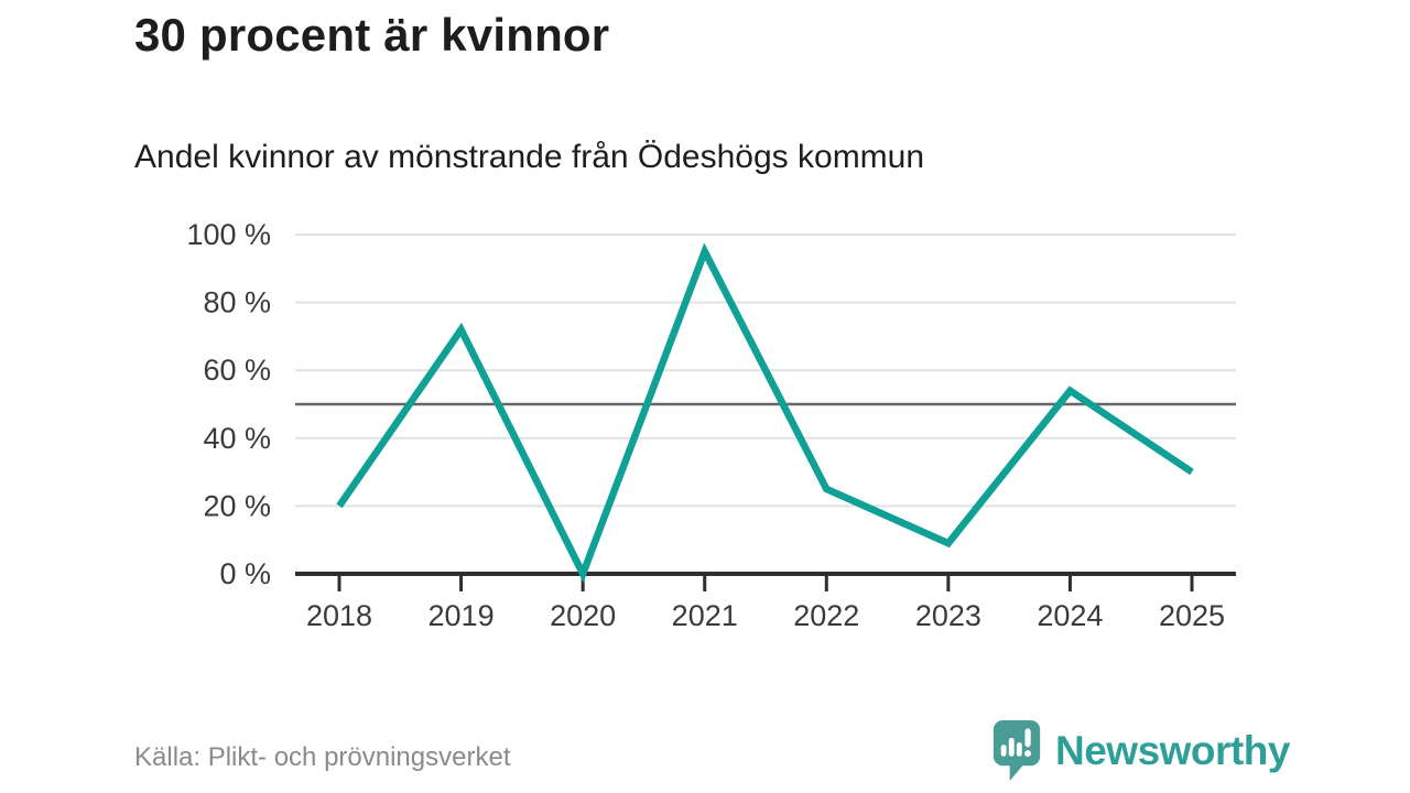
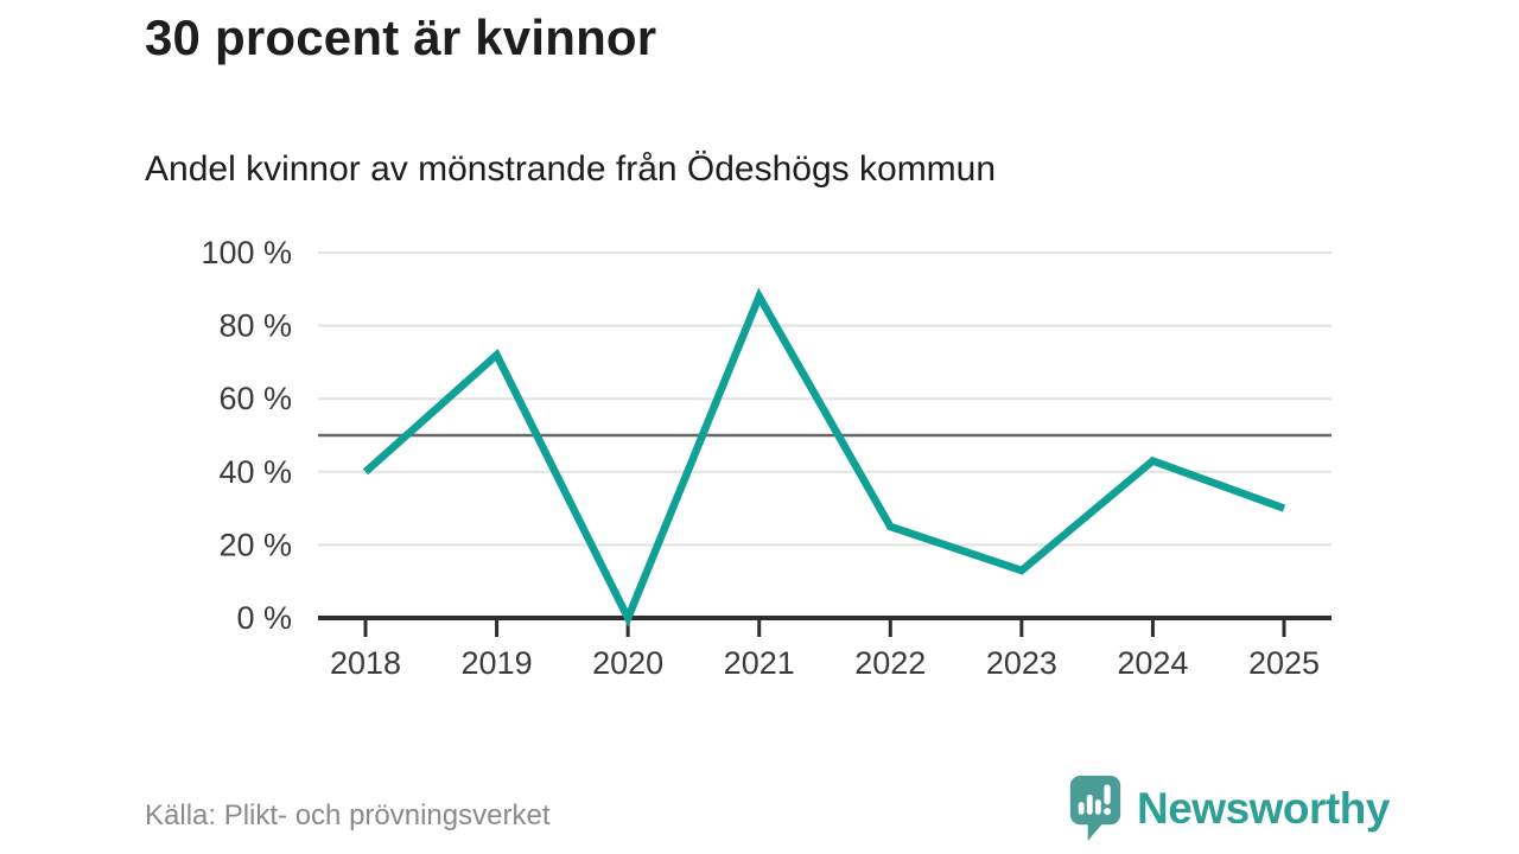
2018: 20% -> 40%
2021: 95% -> 88%
2023: 9% -> 13%
2024: 54% -> 43%
